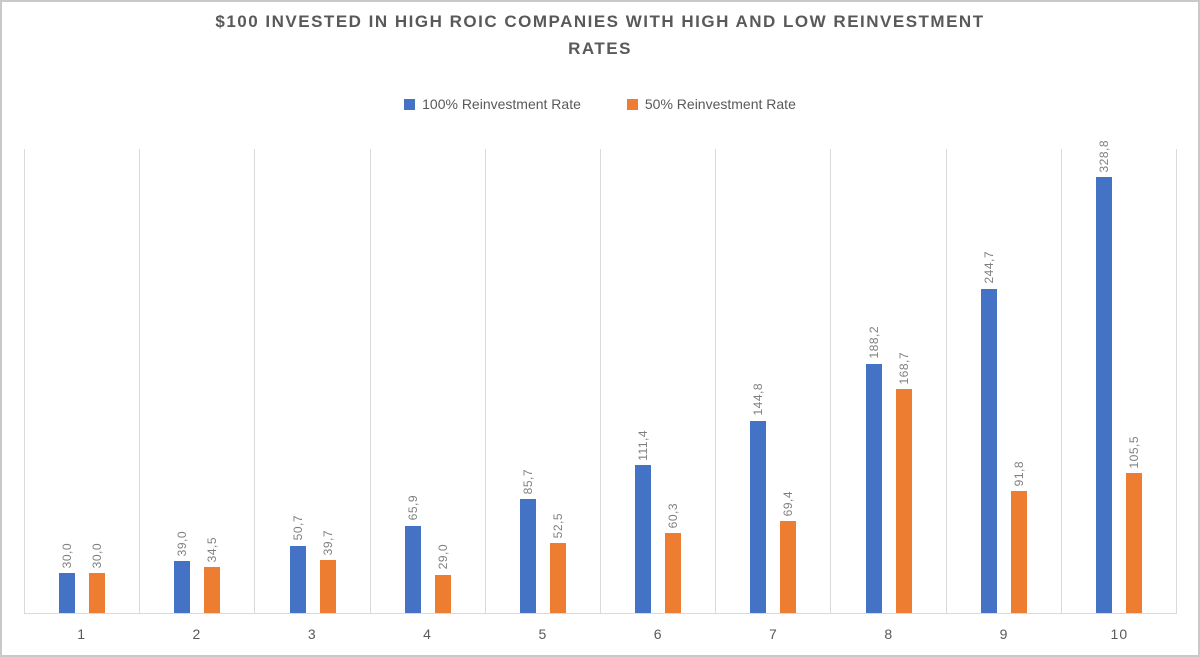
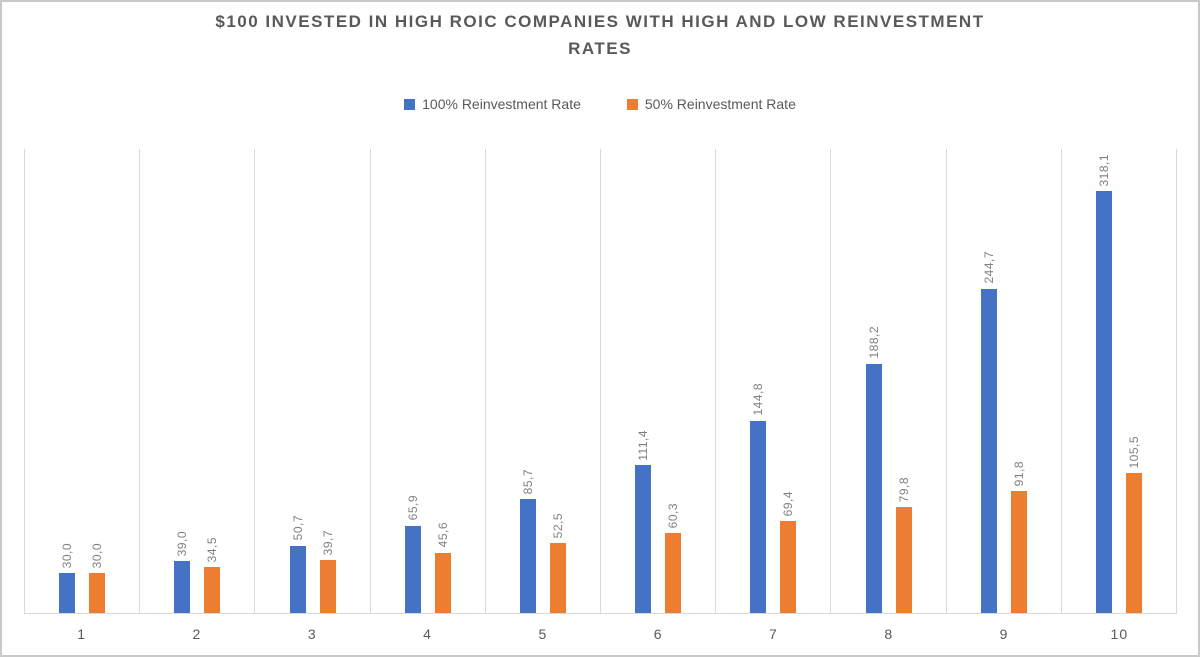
50% Reinvestment Rate/4: 29,0 -> 45,6
50% Reinvestment Rate/8: 168,7 -> 79,8
100% Reinvestment Rate/10: 328,8 -> 318,1
